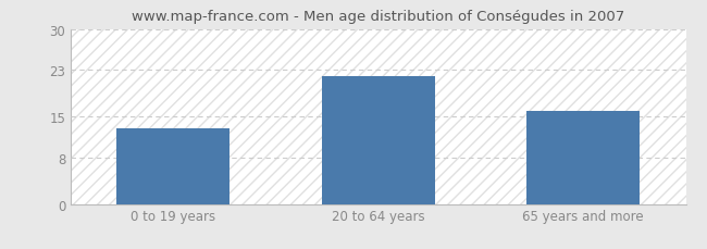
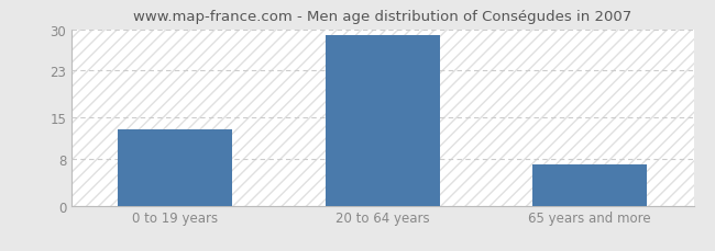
20 to 64 years: 22 -> 29
65 years and more: 16 -> 7
